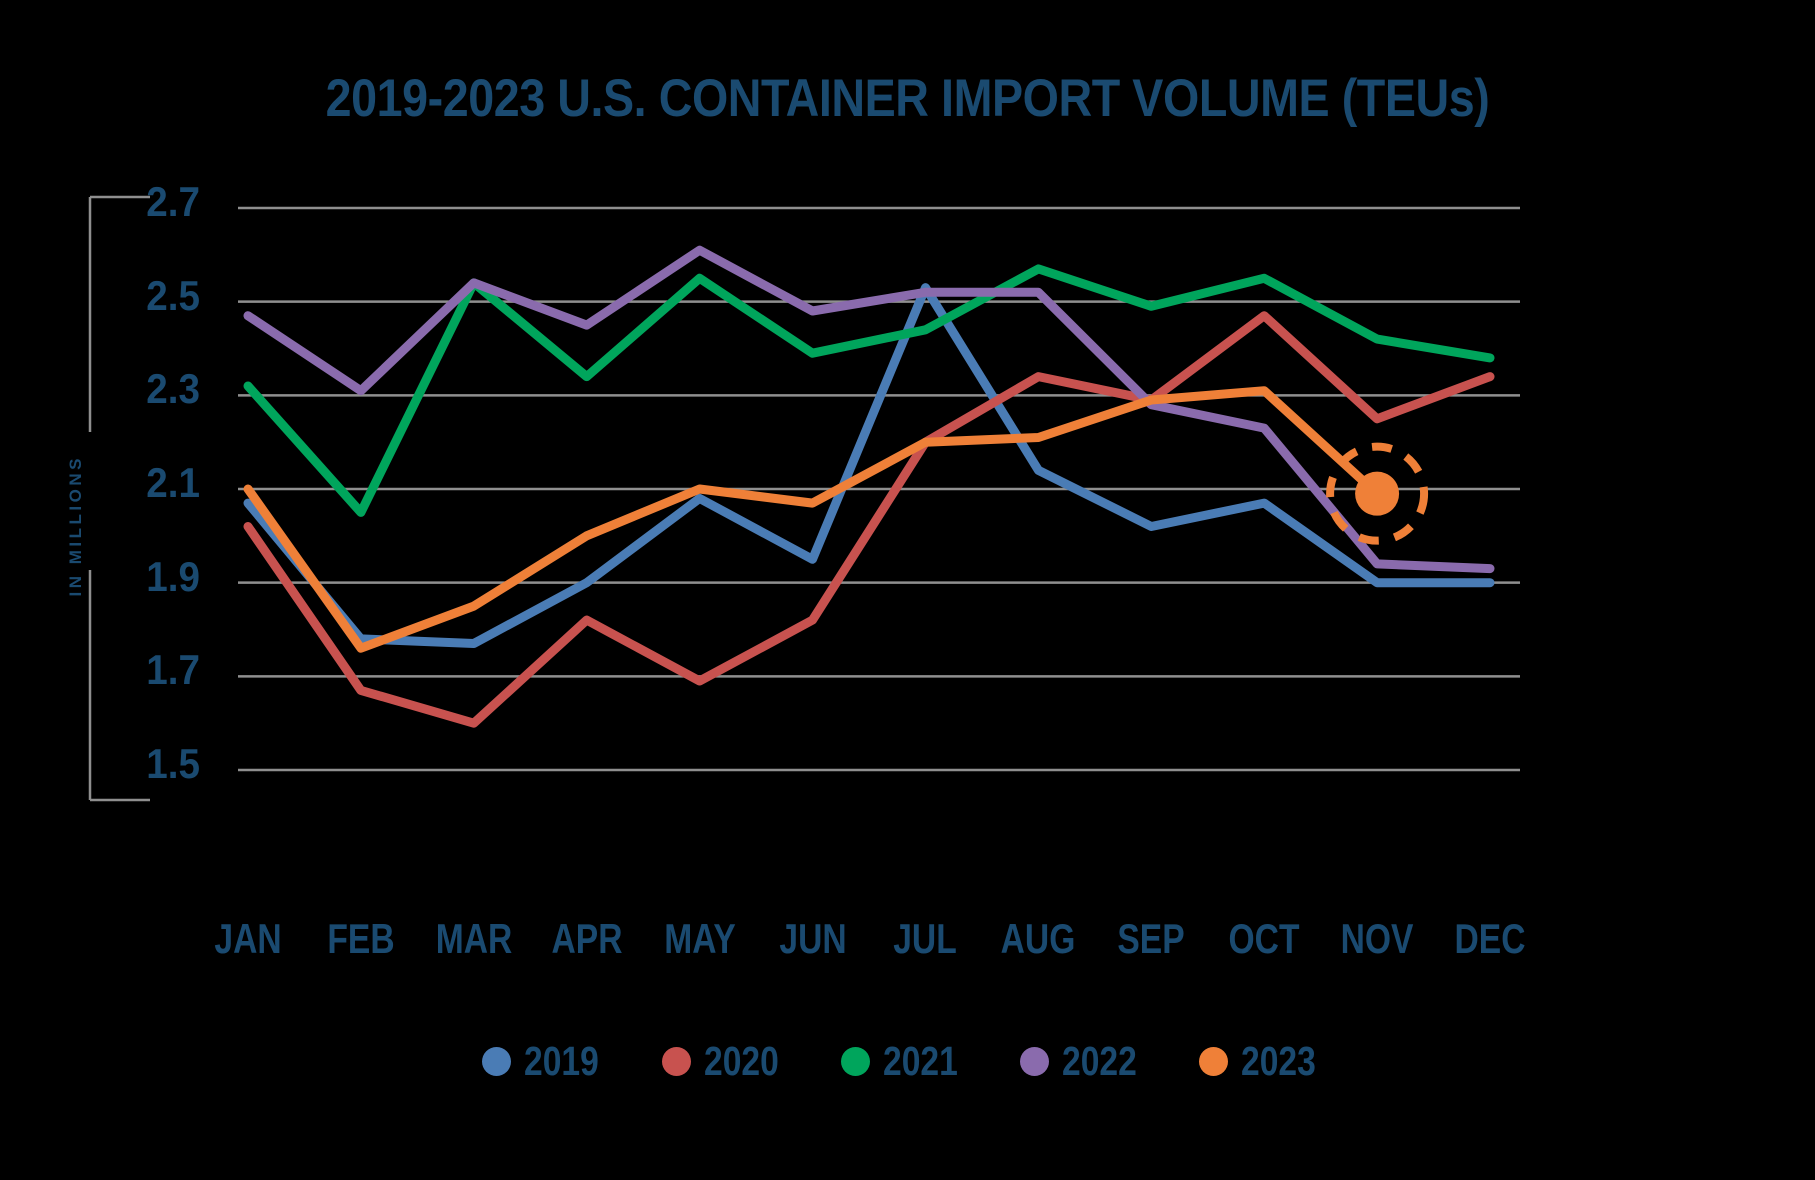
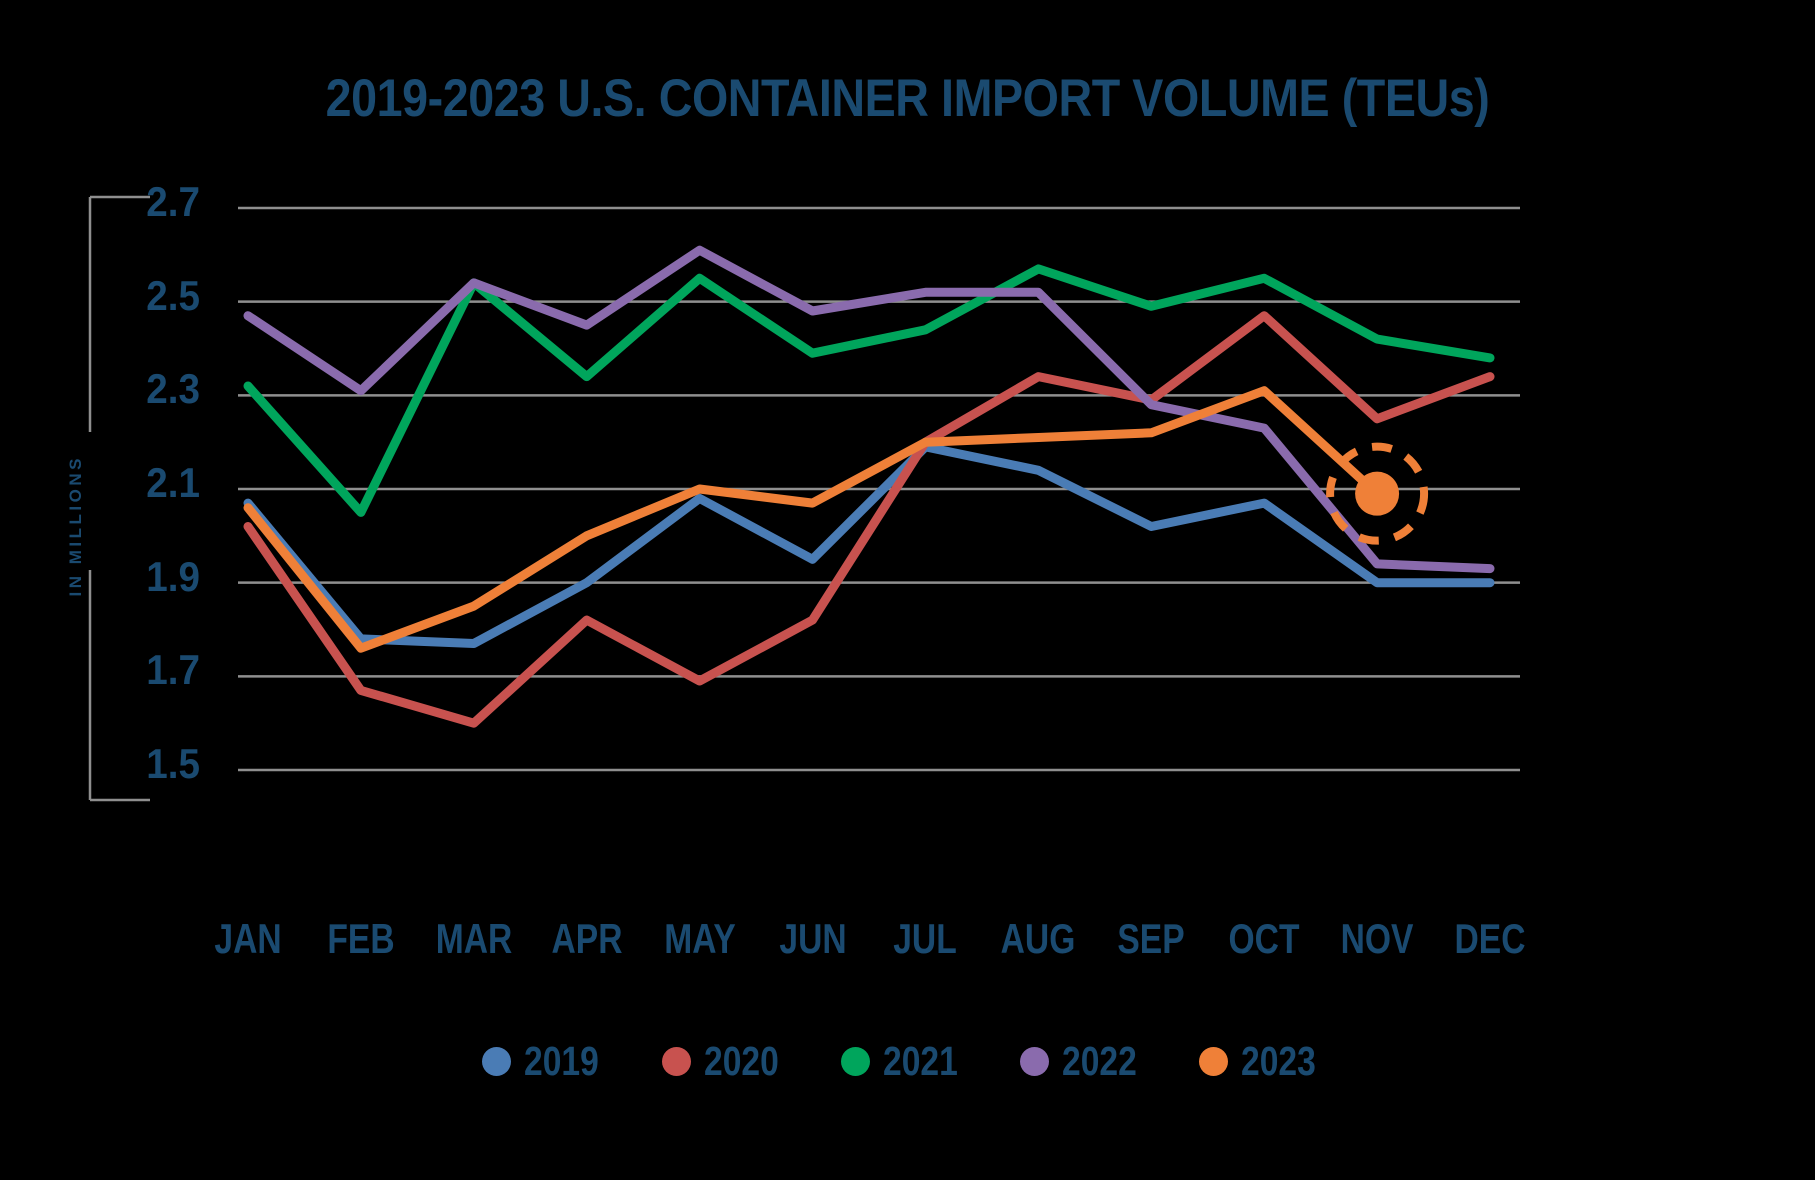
2023/JAN: 2.10 -> 2.06
2019/JUL: 2.53 -> 2.19
2023/SEP: 2.29 -> 2.22
